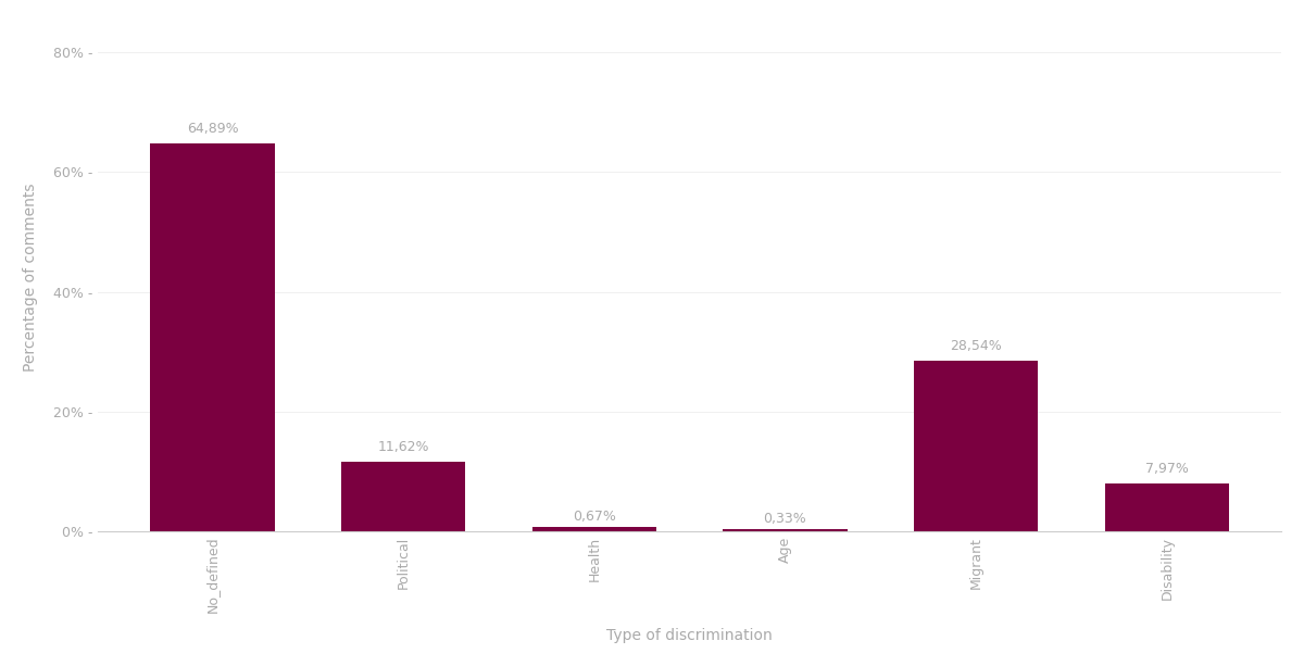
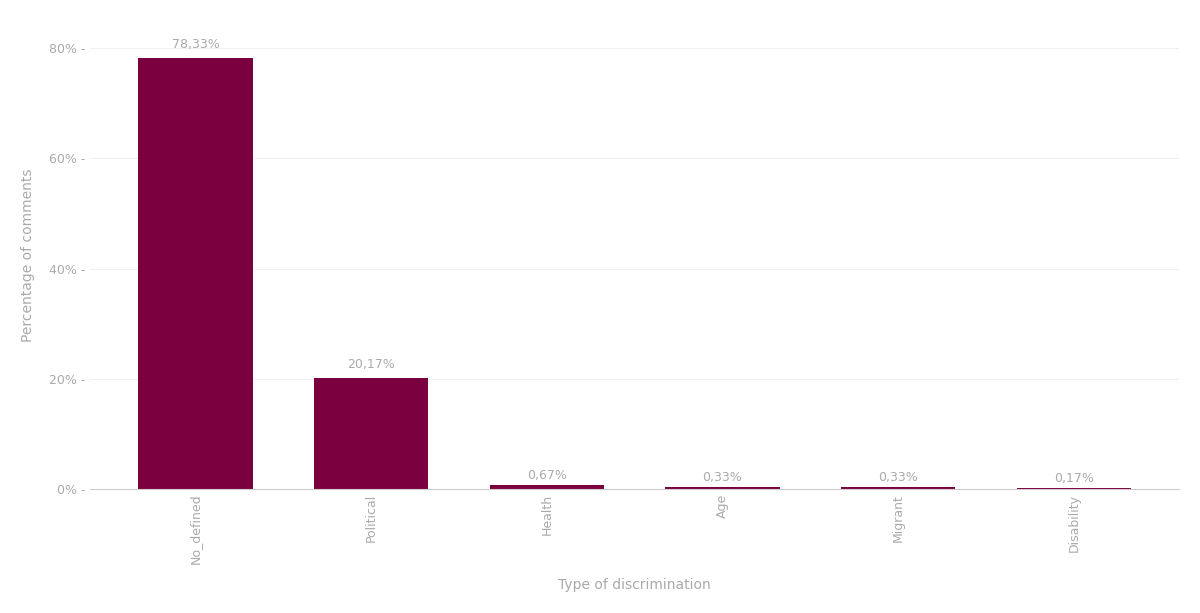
No_defined: 64,89% -> 78,33%
Political: 11,62% -> 20,17%
Migrant: 28,54% -> 0,33%
Disability: 7,97% -> 0,17%
